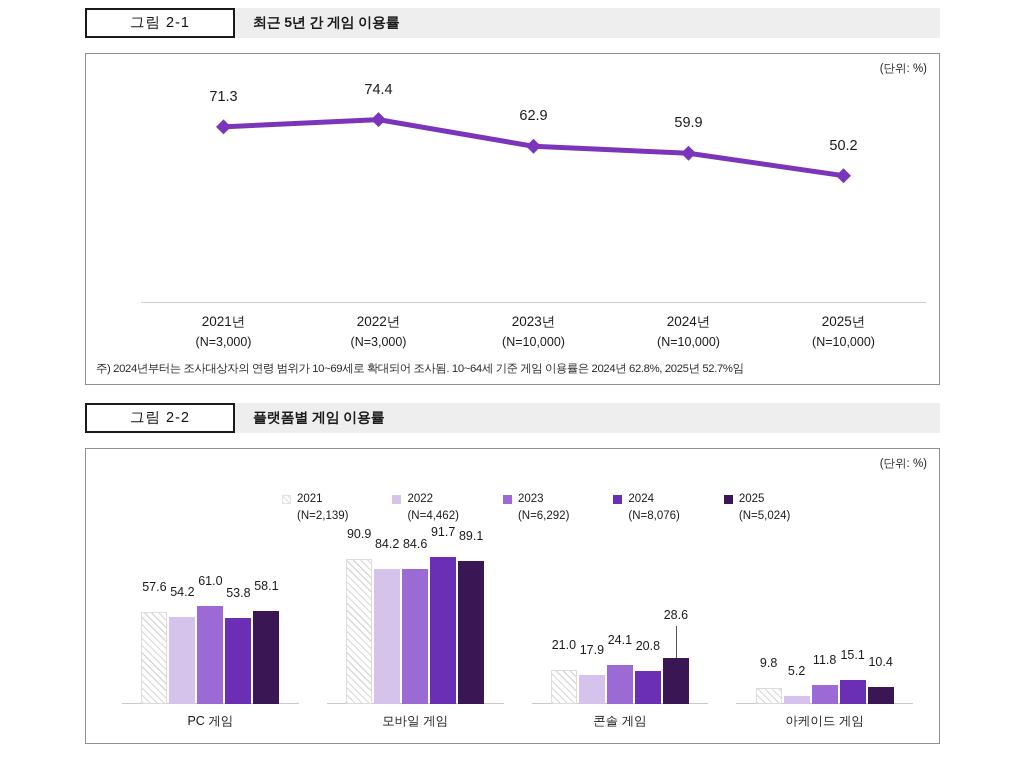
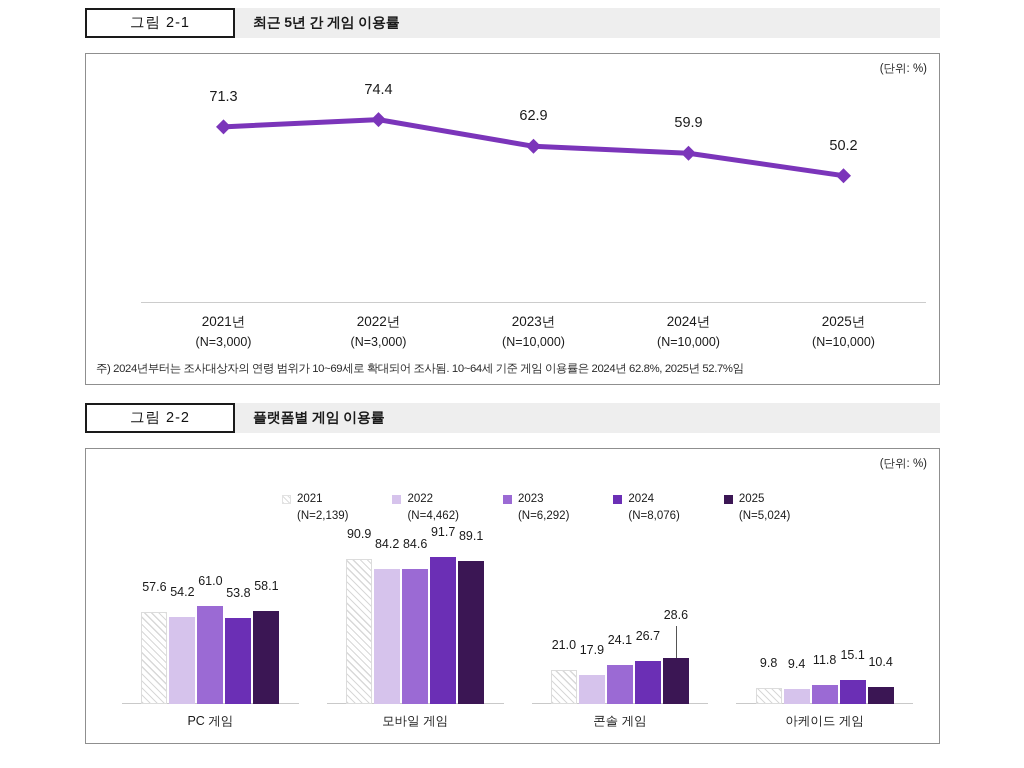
플랫폼별 게임 이용률/2024/콘솔 게임: 20.8 -> 26.7
플랫폼별 게임 이용률/2022/아케이드 게임: 5.2 -> 9.4
